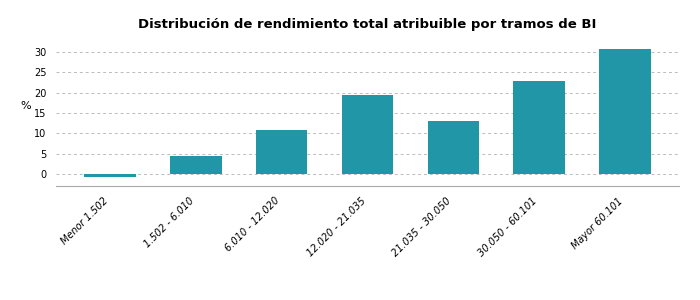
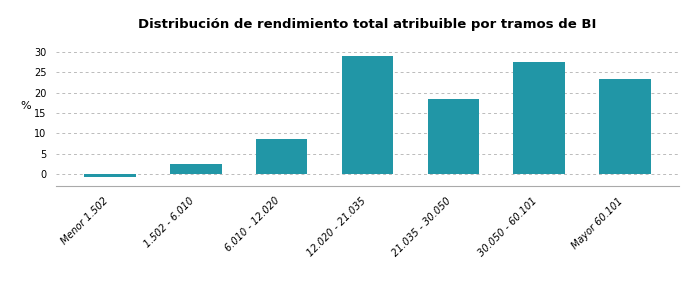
1.502 - 6.010: 4.5 -> 2.5
6.010 - 12.020: 10.8 -> 8.5
12.020 - 21.035: 19.5 -> 29.0
21.035 - 30.050: 13.1 -> 18.5
30.050 - 60.101: 23.0 -> 27.5
Mayor 60.101: 30.8 -> 23.5
